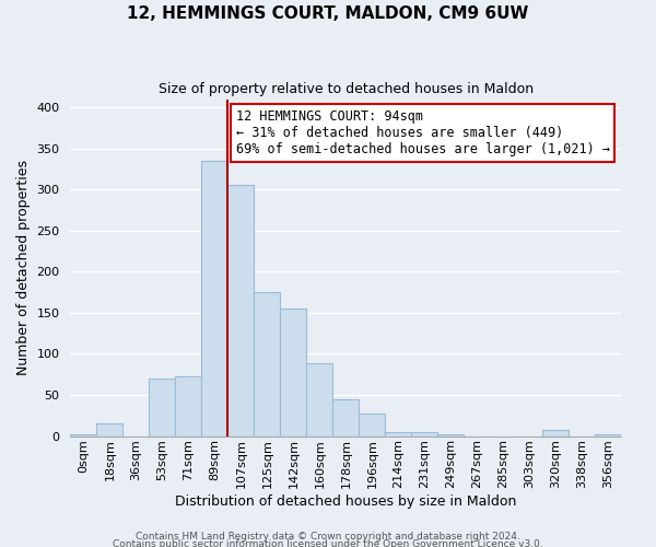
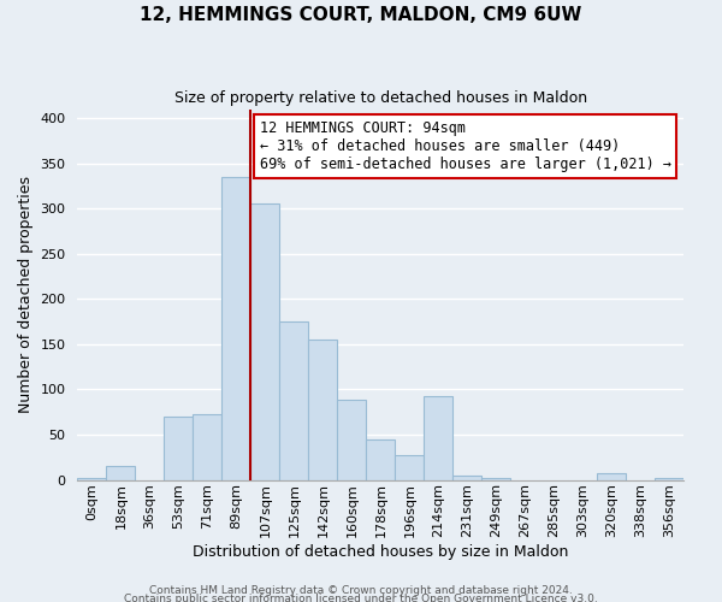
214sqm: 5 -> 92
